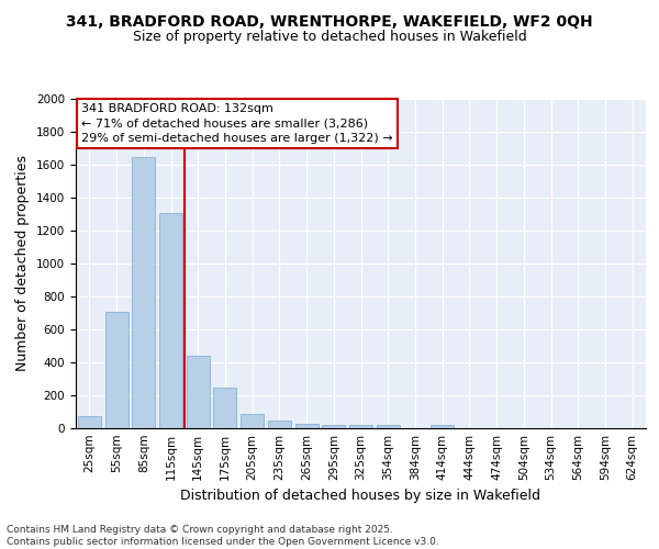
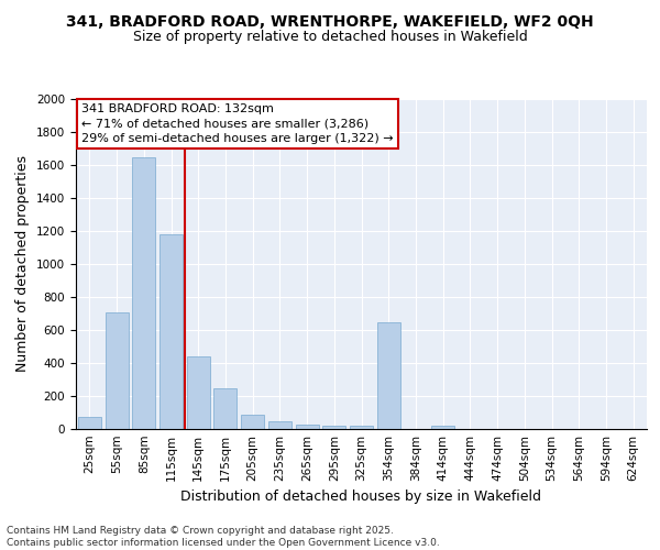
115sqm: 1310 -> 1180
354sqm: 20 -> 650
